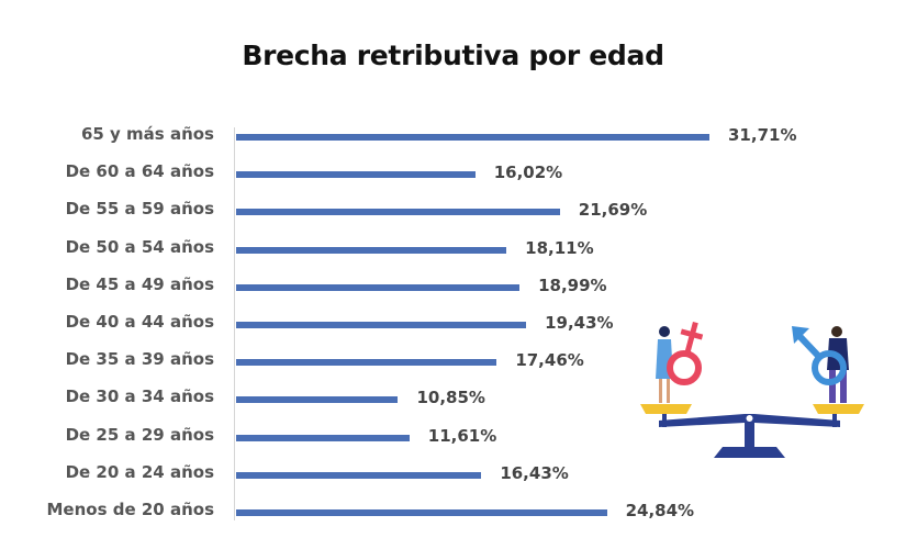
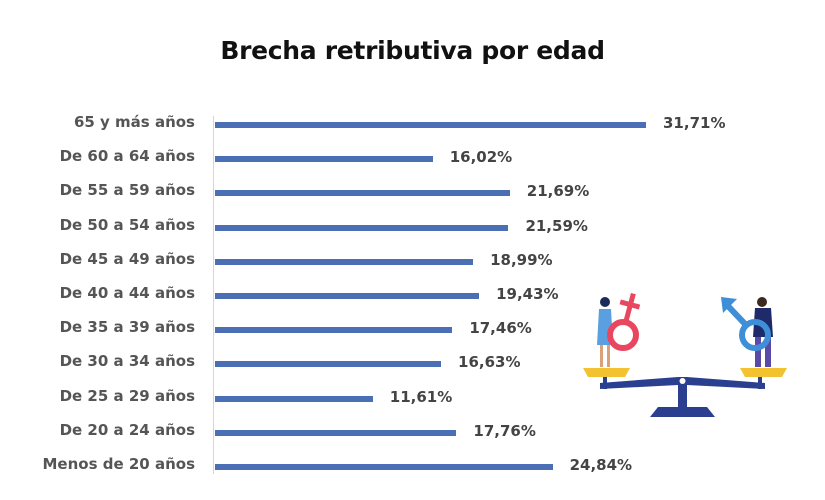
De 50 a 54 años: 18,11% -> 21,59%
De 30 a 34 años: 10,85% -> 16,63%
De 20 a 24 años: 16,43% -> 17,76%
